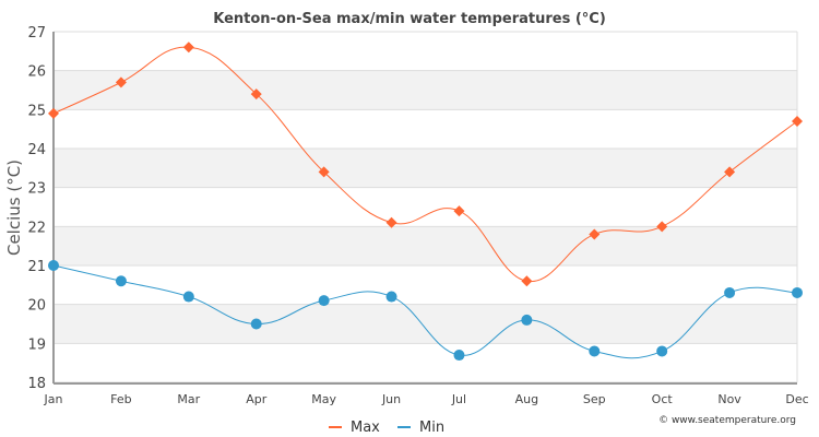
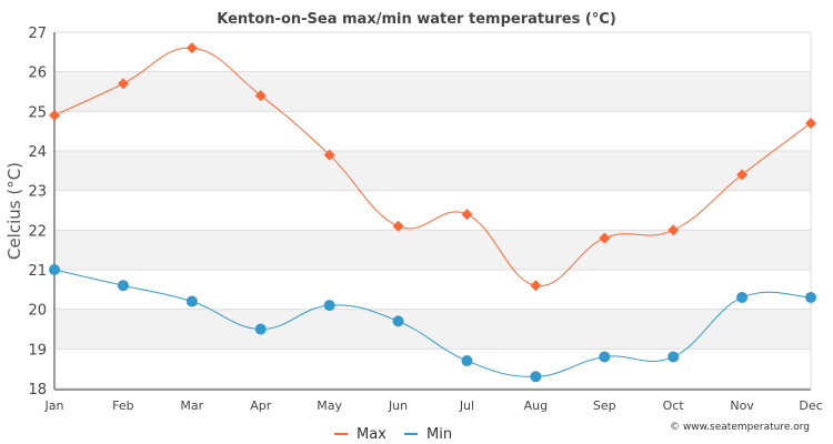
Max/May: 23.4 -> 23.9
Min/Jun: 20.2 -> 19.7
Min/Aug: 19.6 -> 18.3
